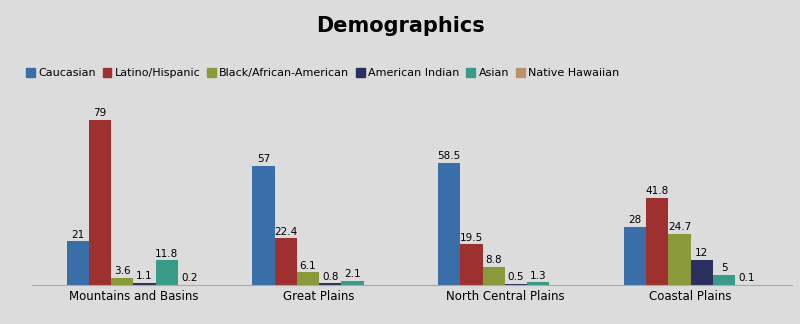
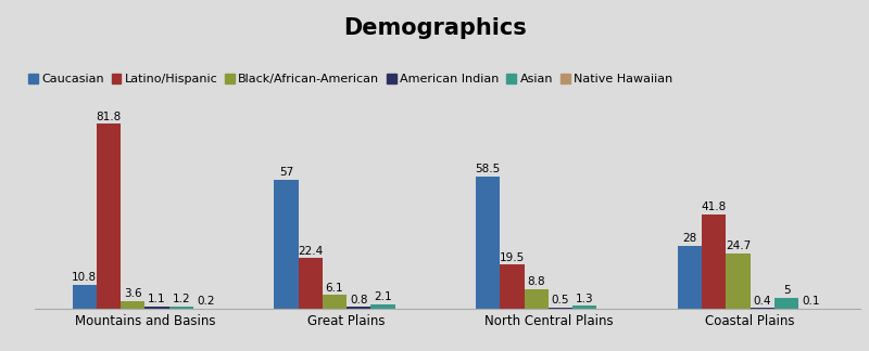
Caucasian/Mountains and Basins: 21 -> 10.8
Latino/Hispanic/Mountains and Basins: 79 -> 81.8
Asian/Mountains and Basins: 11.8 -> 1.2
American Indian/Coastal Plains: 12 -> 0.4
